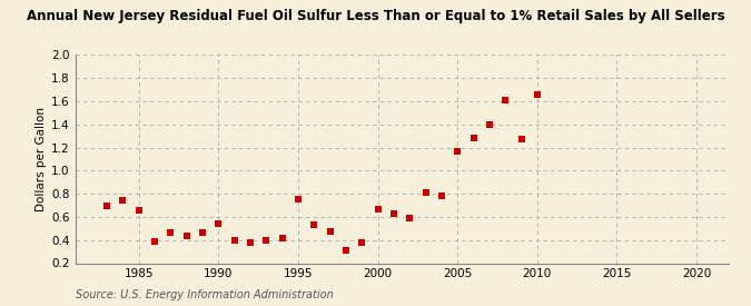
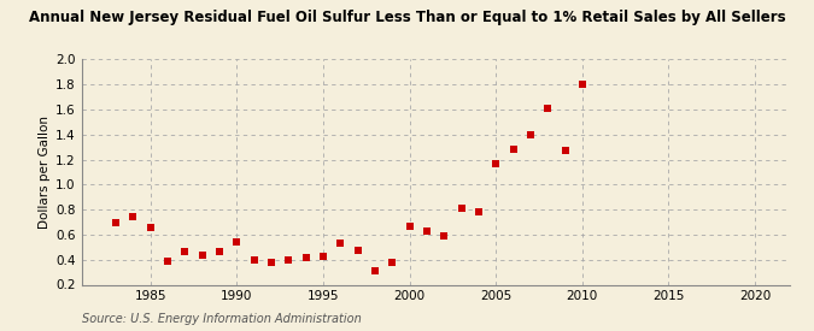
1995: 0.75 -> 0.43
2010: 1.66 -> 1.80
